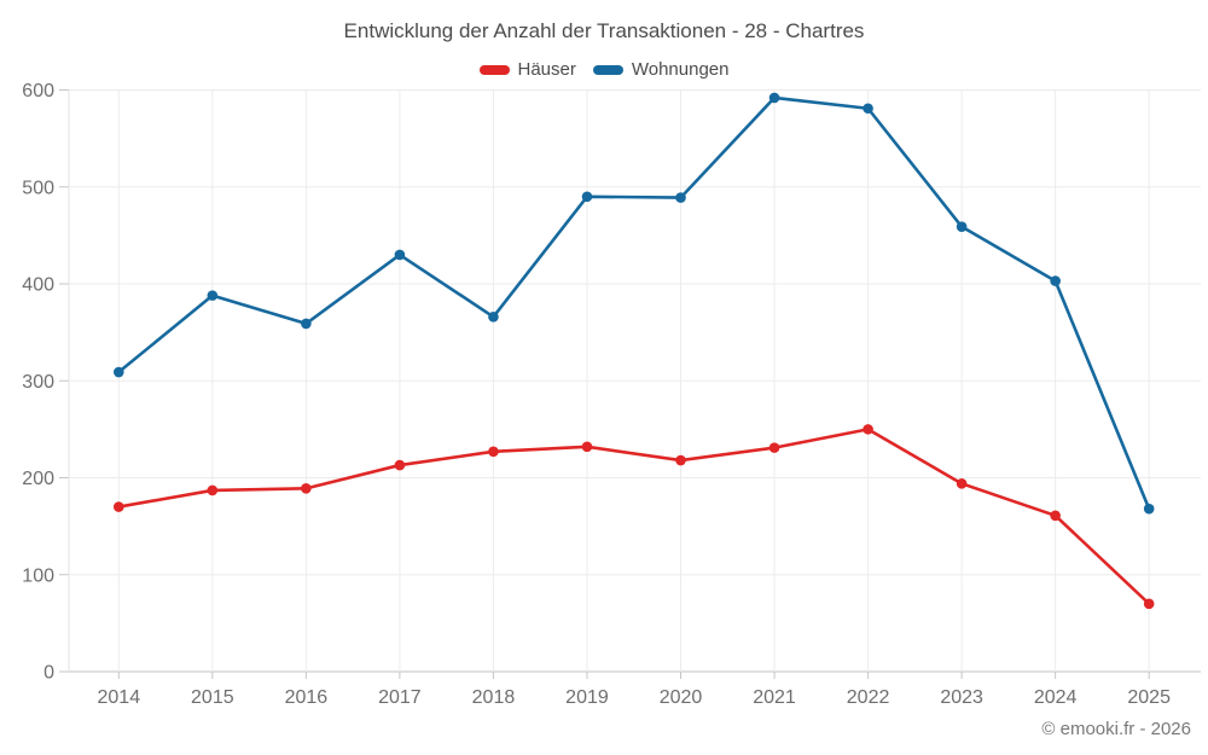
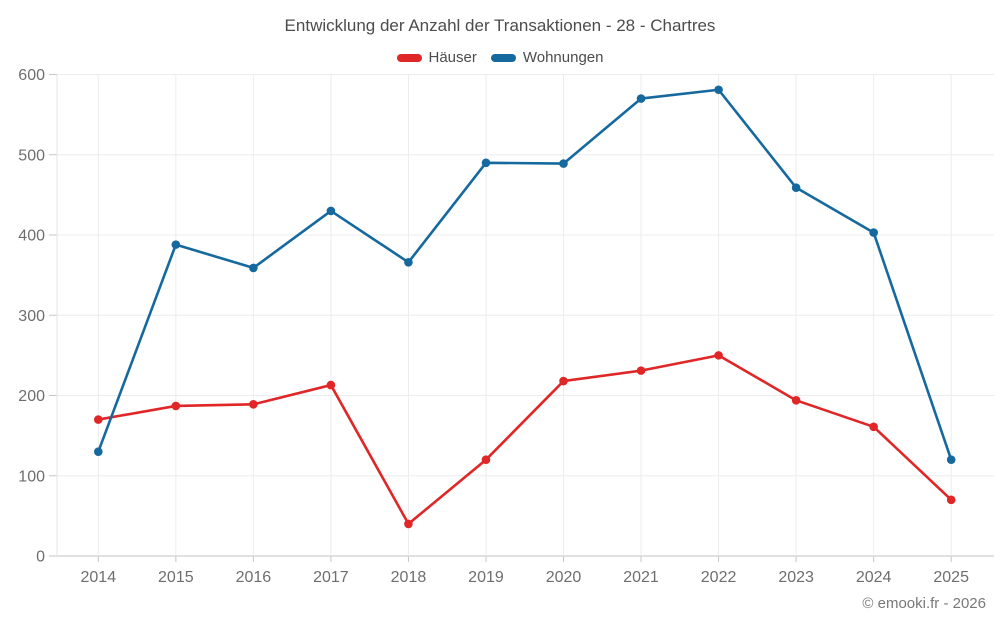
Wohnungen/2014: 310 -> 130
Häuser/2018: 230 -> 40
Häuser/2019: 230 -> 120
Wohnungen/2021: 590 -> 570
Wohnungen/2025: 170 -> 120
